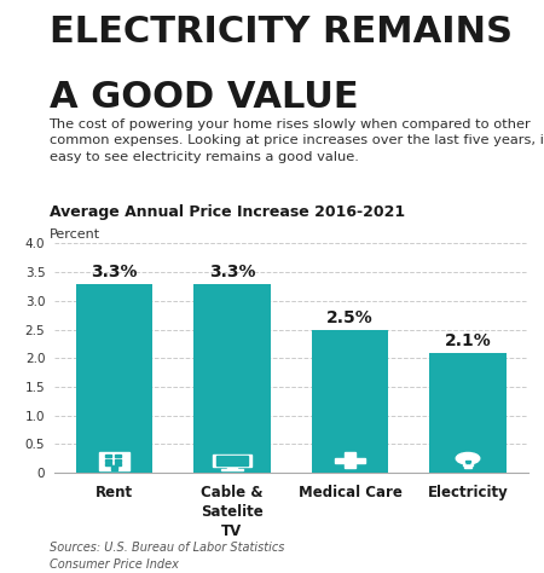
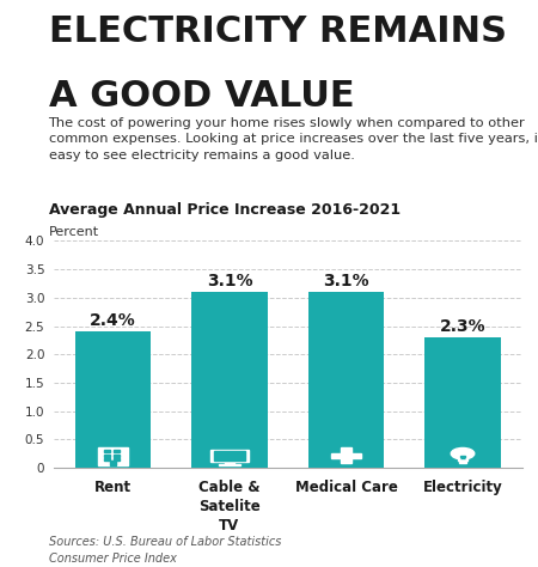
Rent: 3.3% -> 2.4%
Cable & Satelite TV: 3.3% -> 3.1%
Medical Care: 2.5% -> 3.1%
Electricity: 2.1% -> 2.3%
